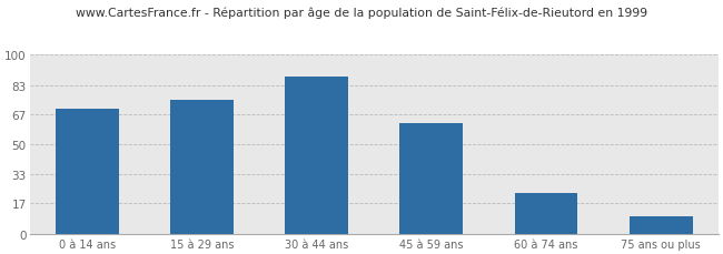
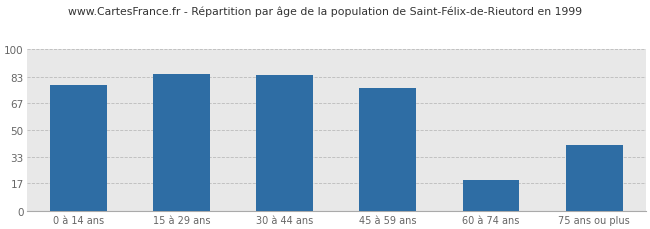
0 à 14 ans: 70 -> 78
15 à 29 ans: 75 -> 85
30 à 44 ans: 88 -> 84
45 à 59 ans: 62 -> 76
60 à 74 ans: 23 -> 19
75 ans ou plus: 10 -> 41
